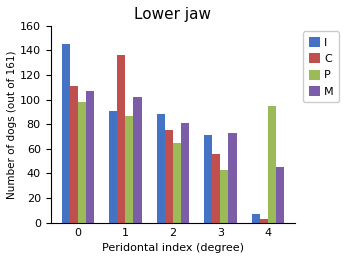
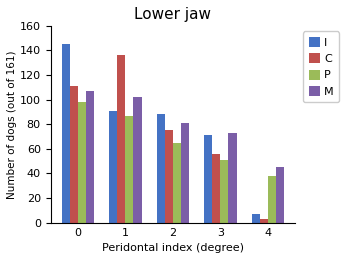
P/3: 43 -> 51
P/4: 95 -> 38
